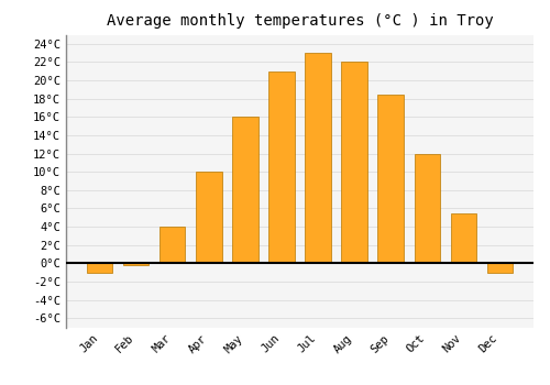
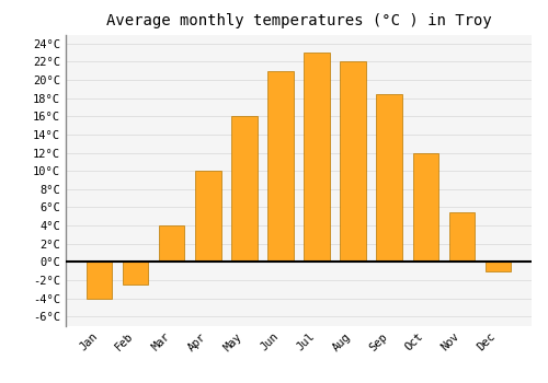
Jan: -1.0°C -> -4.0°C
Feb: -0.2°C -> -2.5°C
